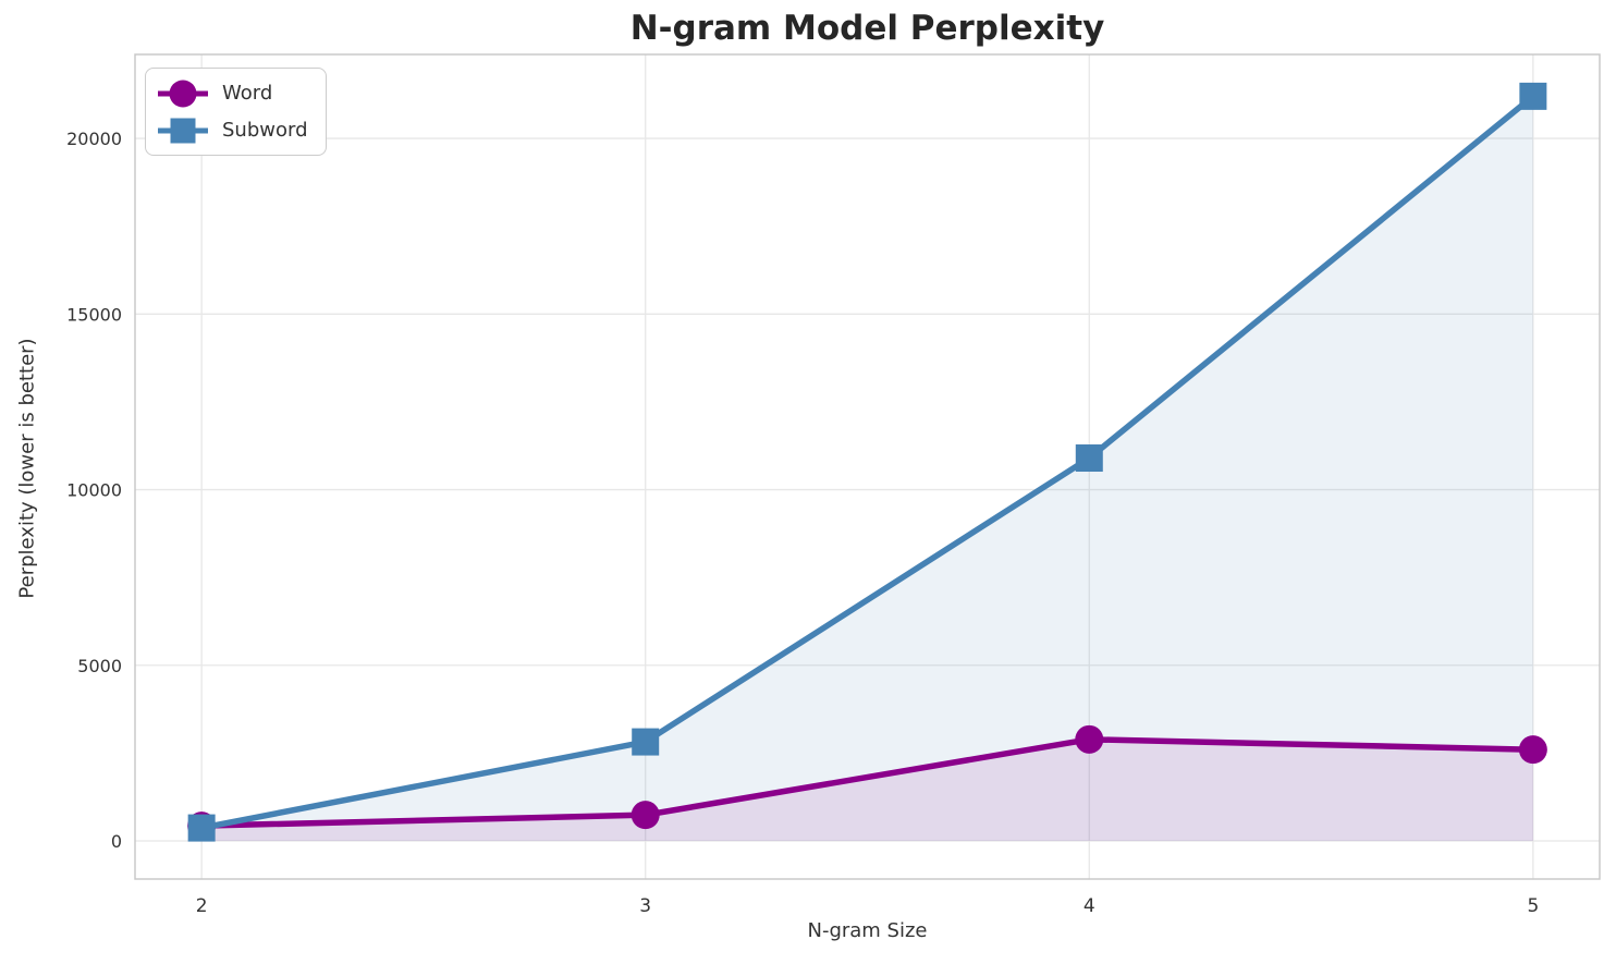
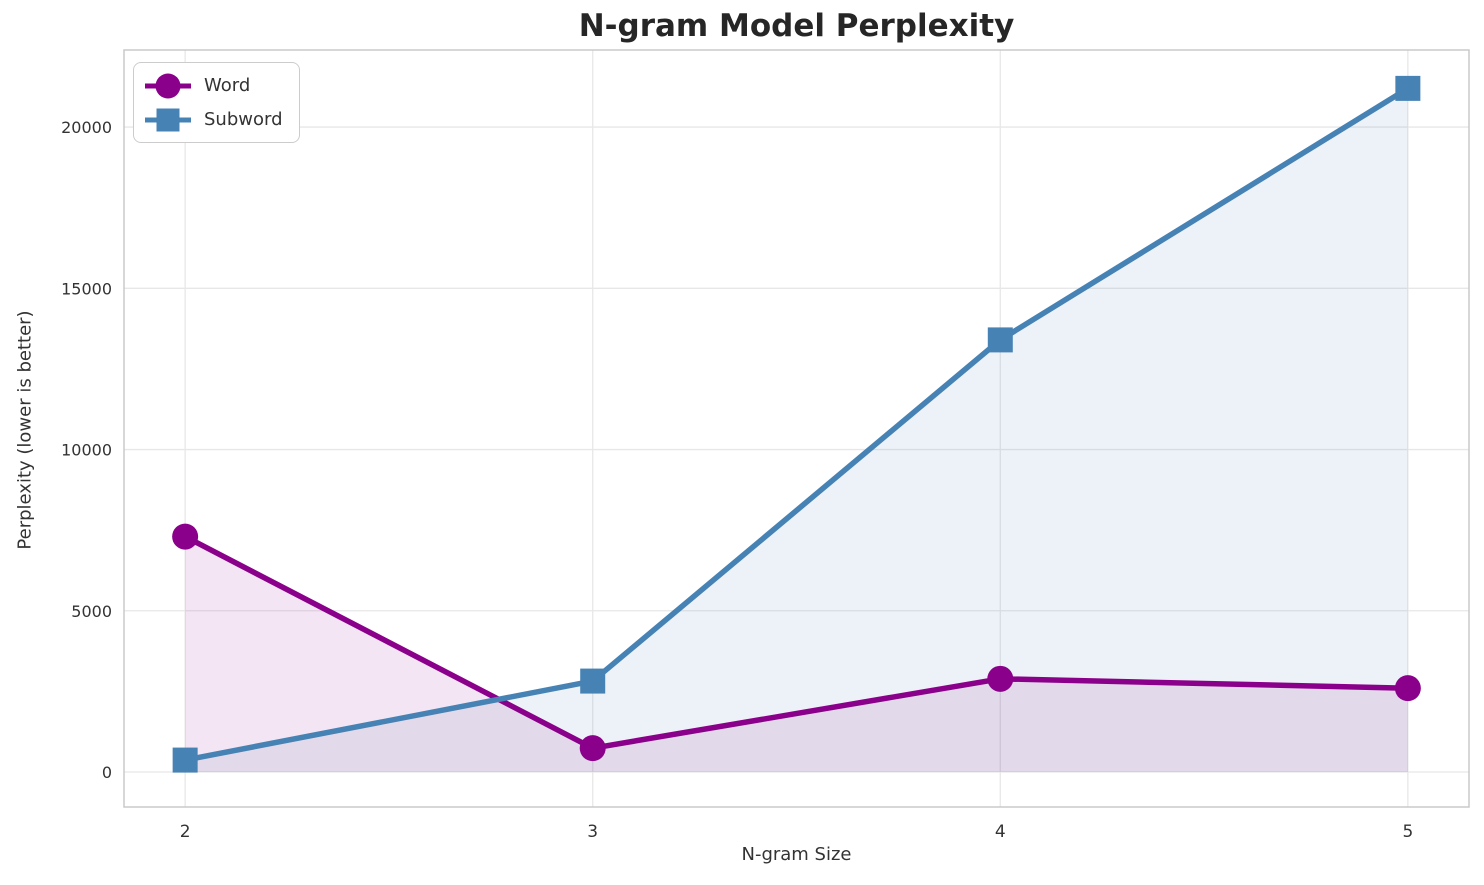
Word/2: 400 -> 7300
Subword/4: 10900 -> 13400
